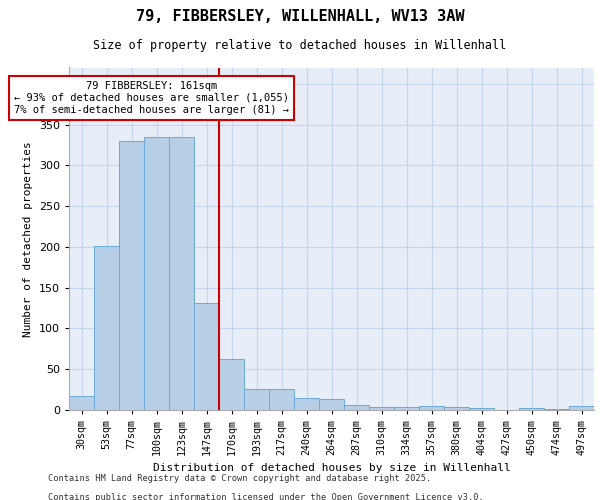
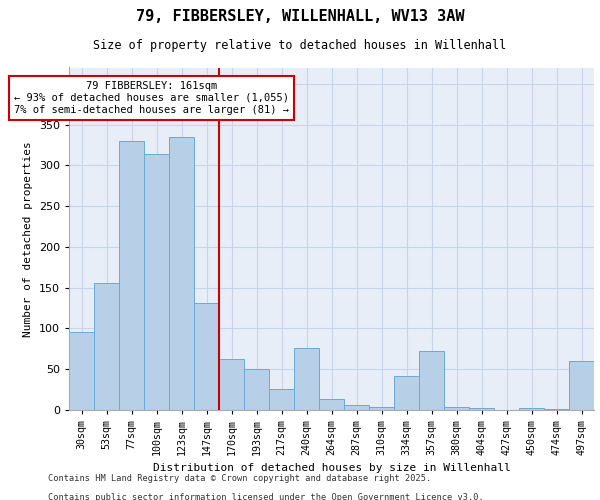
30sqm: 17 -> 96
53sqm: 201 -> 156
100sqm: 335 -> 314
193sqm: 26 -> 50
240sqm: 15 -> 76
334sqm: 4 -> 42
357sqm: 5 -> 72
497sqm: 5 -> 60
